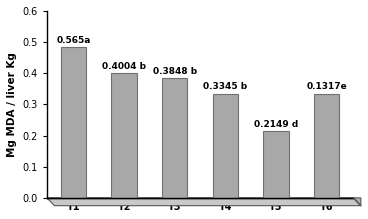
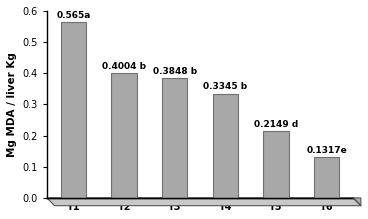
T1: 0.485 -> 0.565
T6: 0.335 -> 0.132
